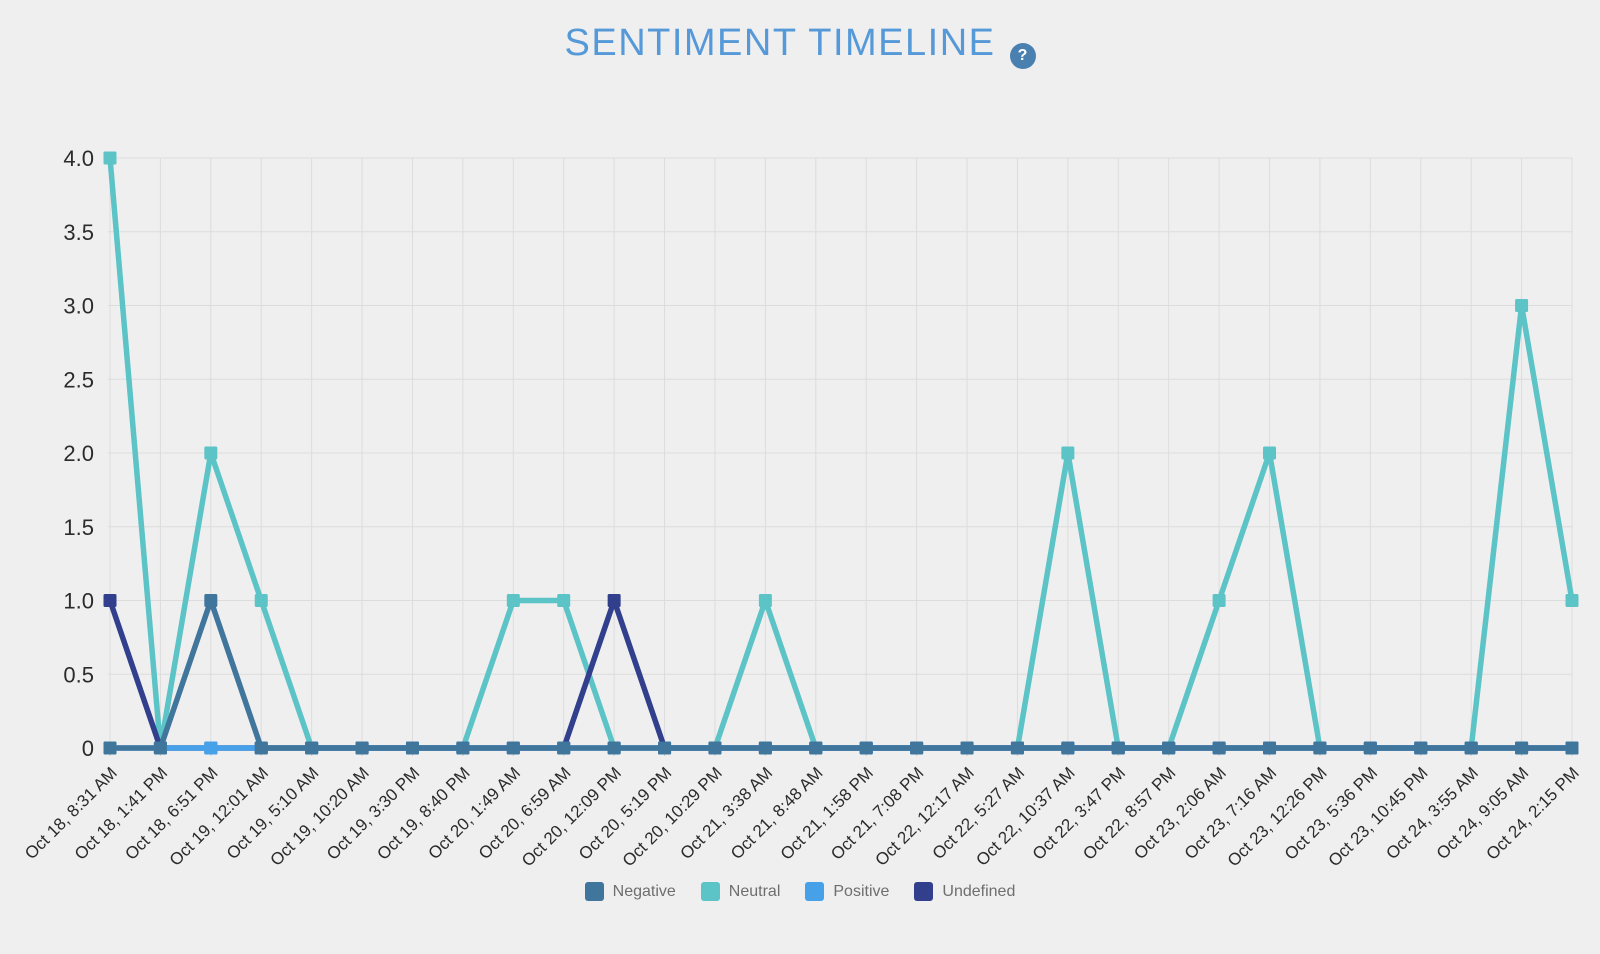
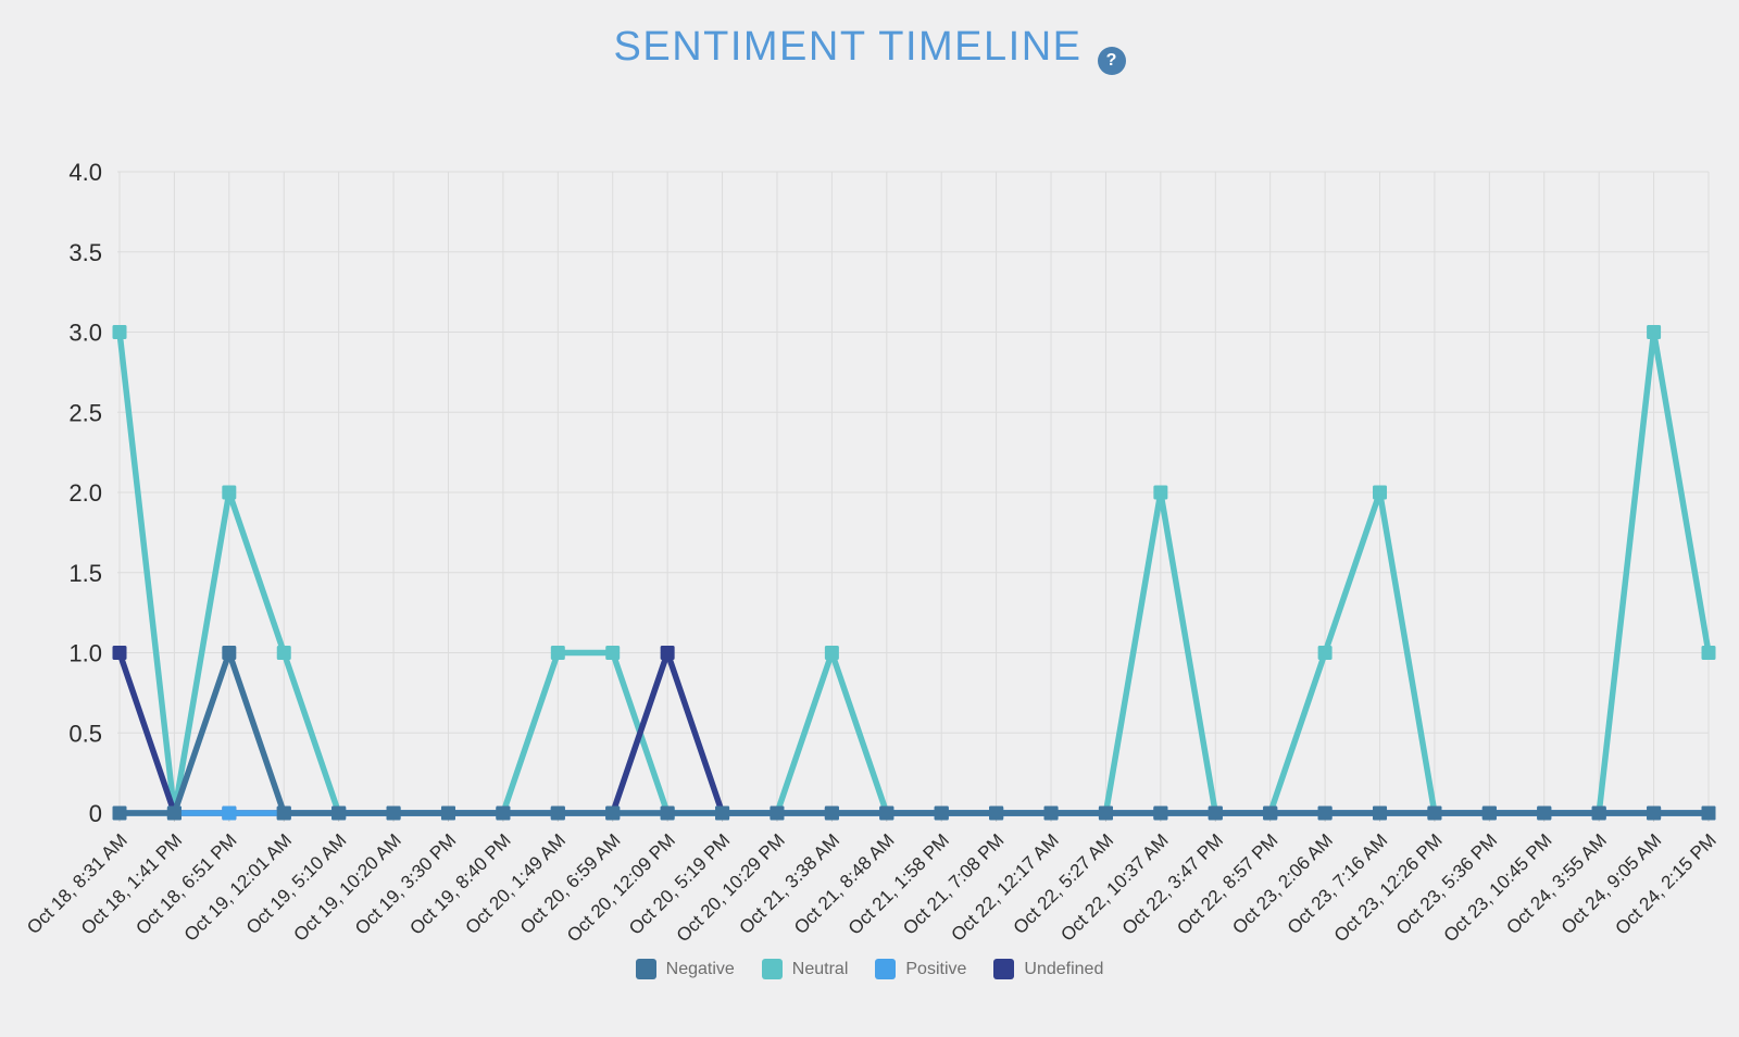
Neutral/Oct 18, 8:31 AM: 4 -> 3
